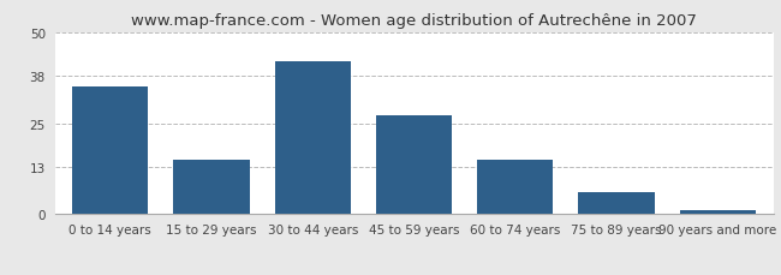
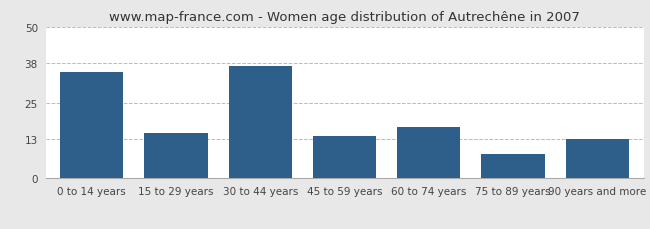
30 to 44 years: 42 -> 37
45 to 59 years: 27 -> 14
60 to 74 years: 15 -> 17
75 to 89 years: 6 -> 8
90 years and more: 1 -> 13
